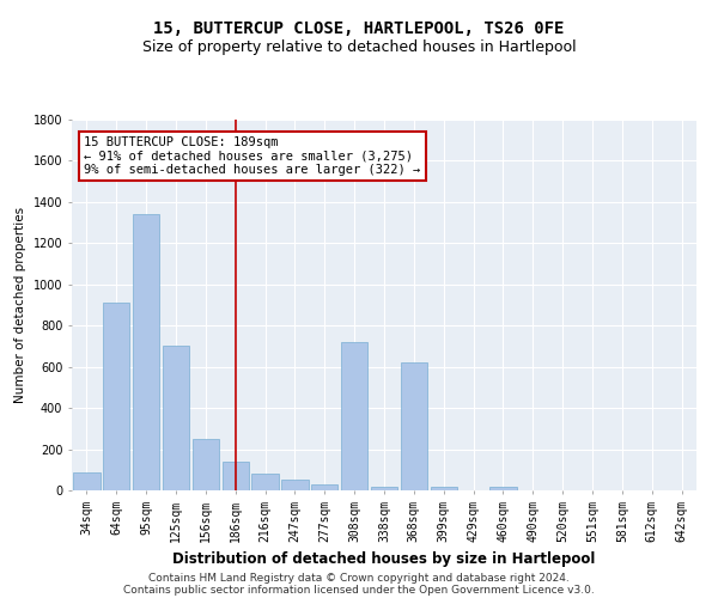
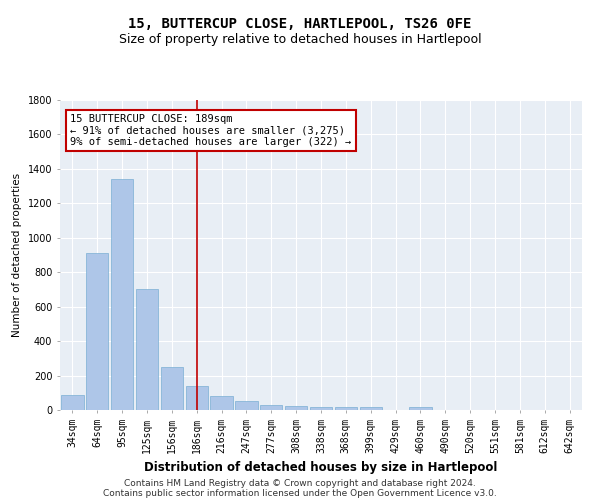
308sqm: 720 -> 20
368sqm: 620 -> 20
